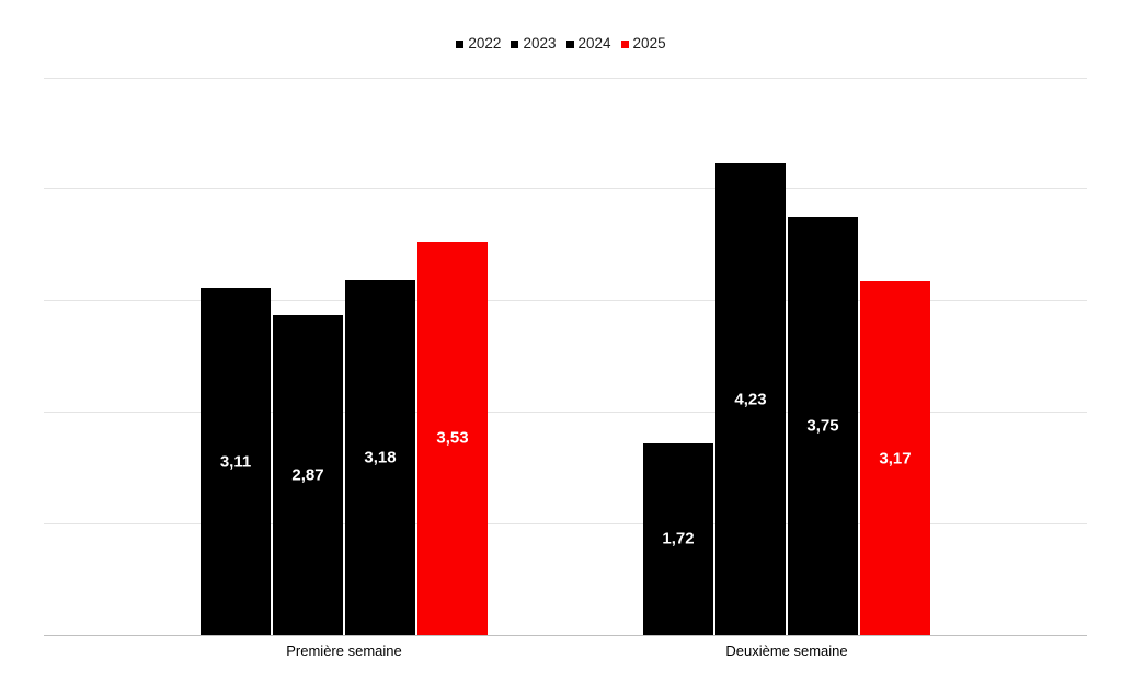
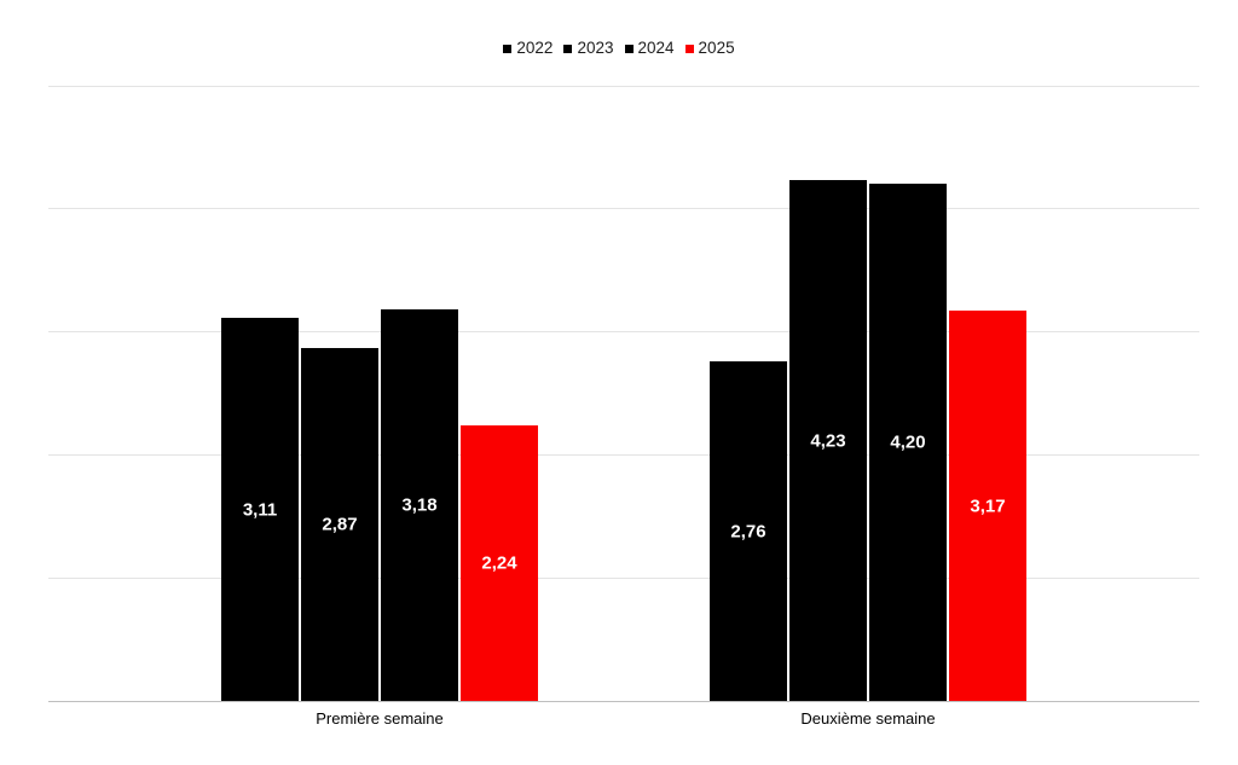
2025/Première semaine: 3,53 -> 2,24
2022/Deuxième semaine: 1,72 -> 2,76
2024/Deuxième semaine: 3,75 -> 4,20
